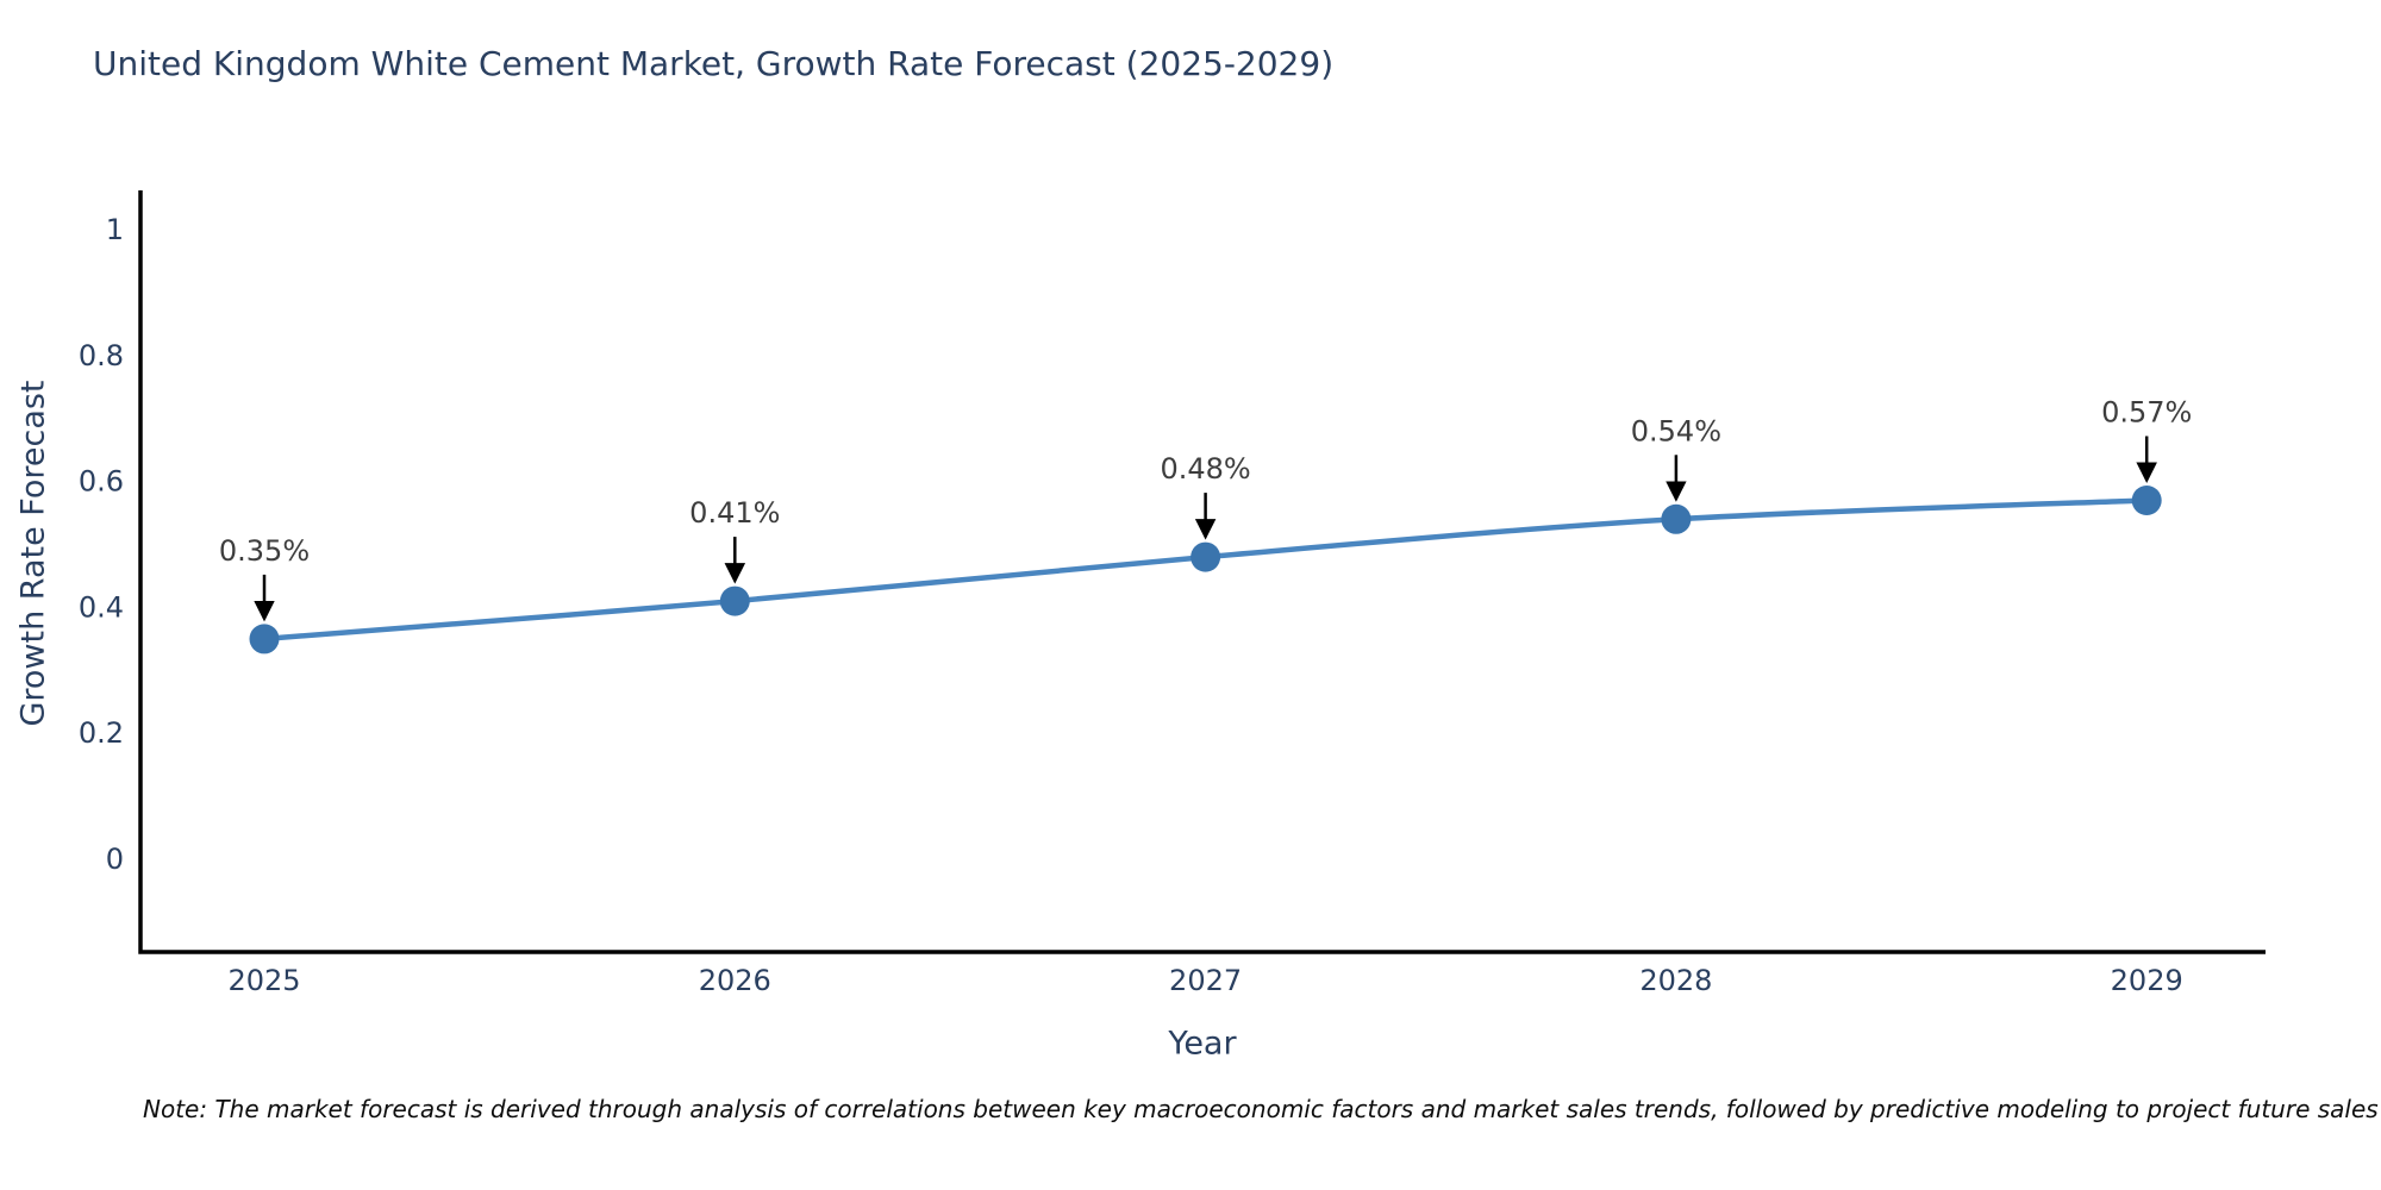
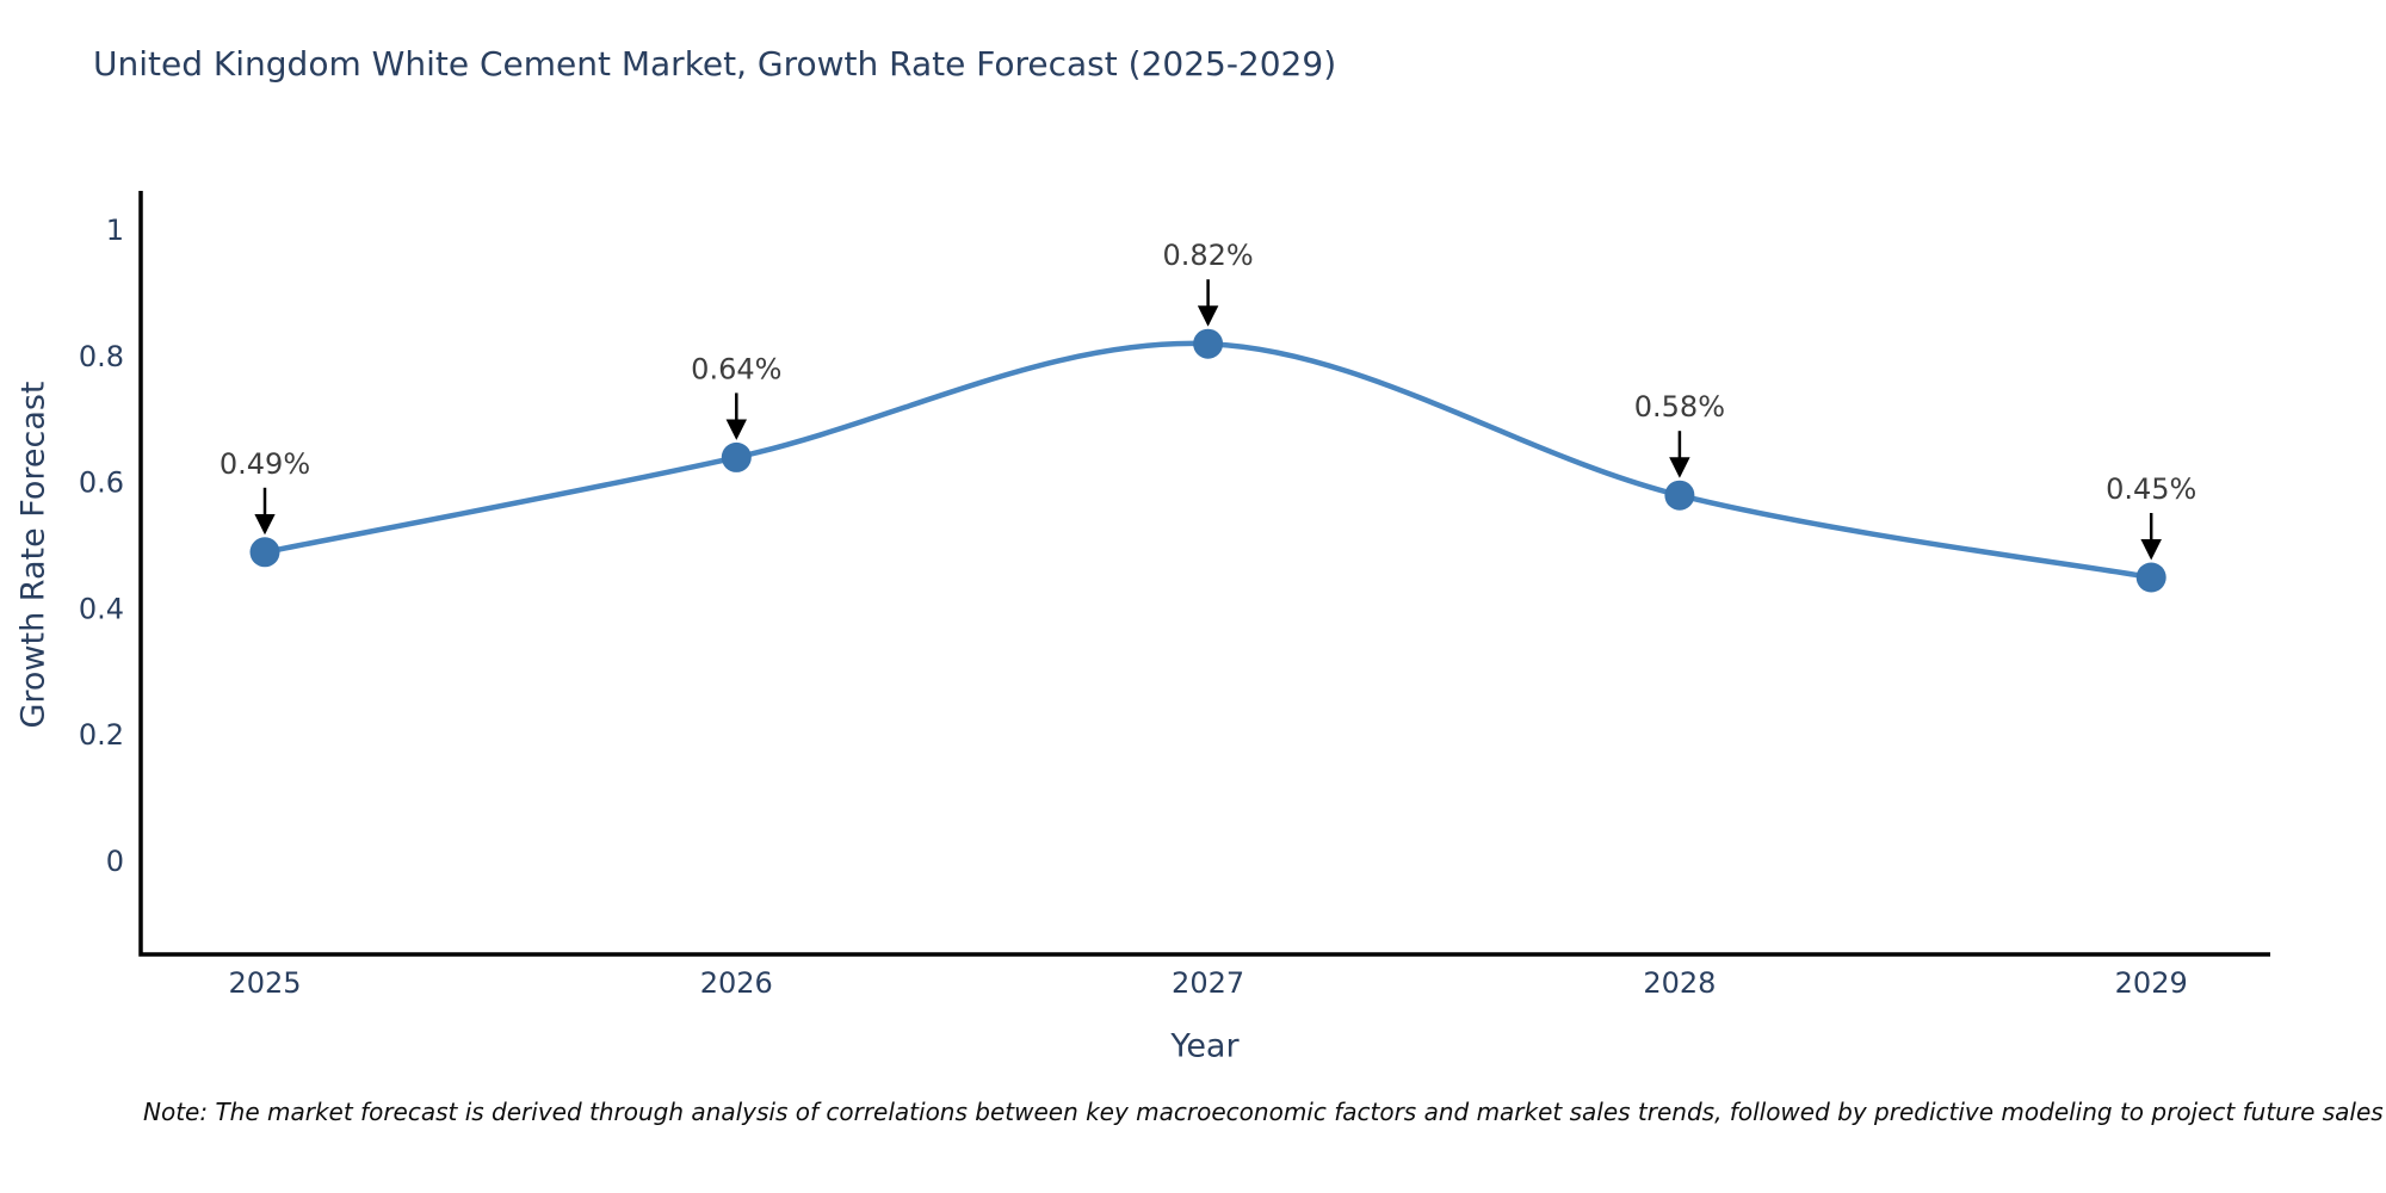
2025: 0.35% -> 0.49%
2026: 0.41% -> 0.64%
2027: 0.48% -> 0.82%
2028: 0.54% -> 0.58%
2029: 0.57% -> 0.45%
